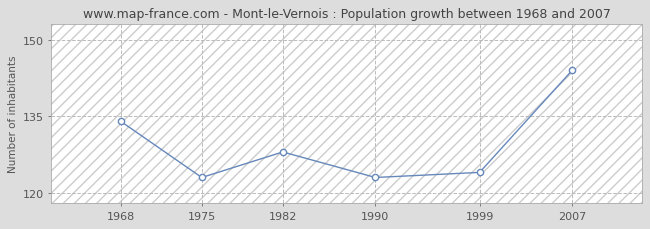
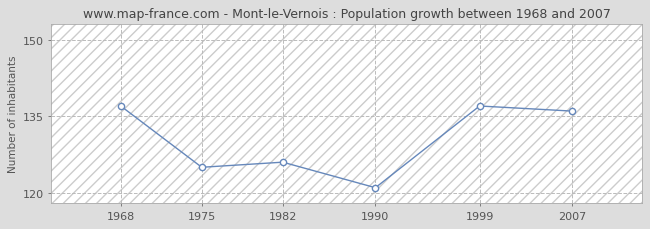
1968: 134 -> 137
1975: 123 -> 125
1982: 128 -> 126
1990: 123 -> 121
1999: 124 -> 137
2007: 144 -> 136
